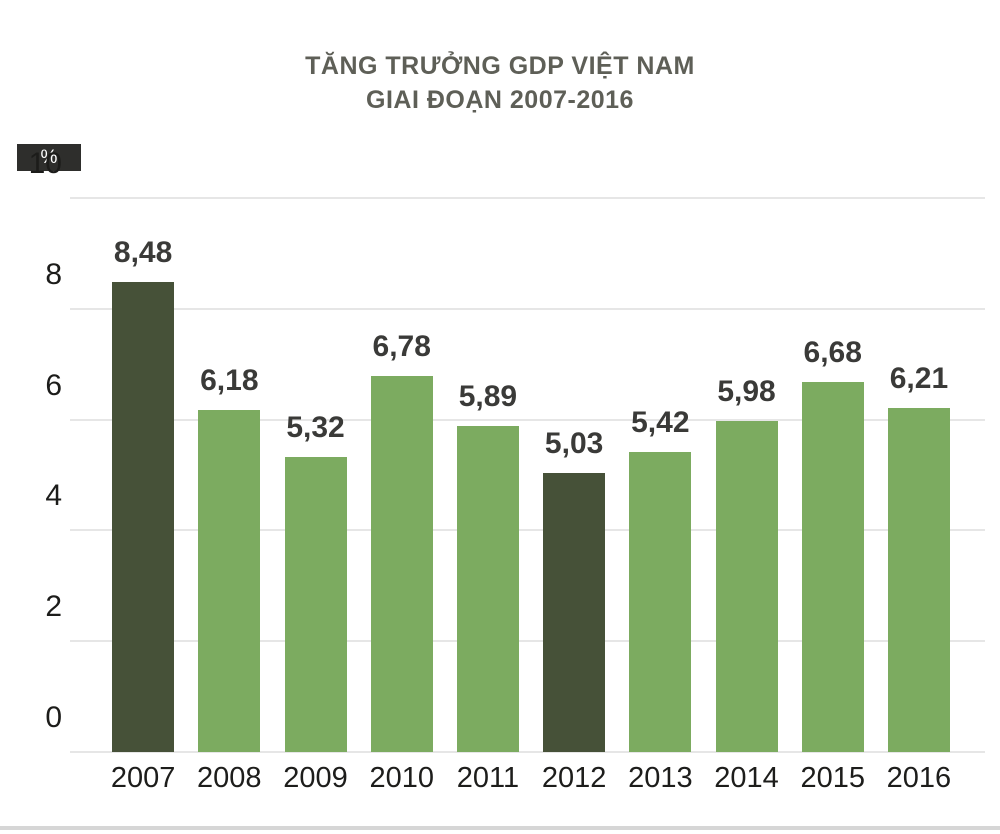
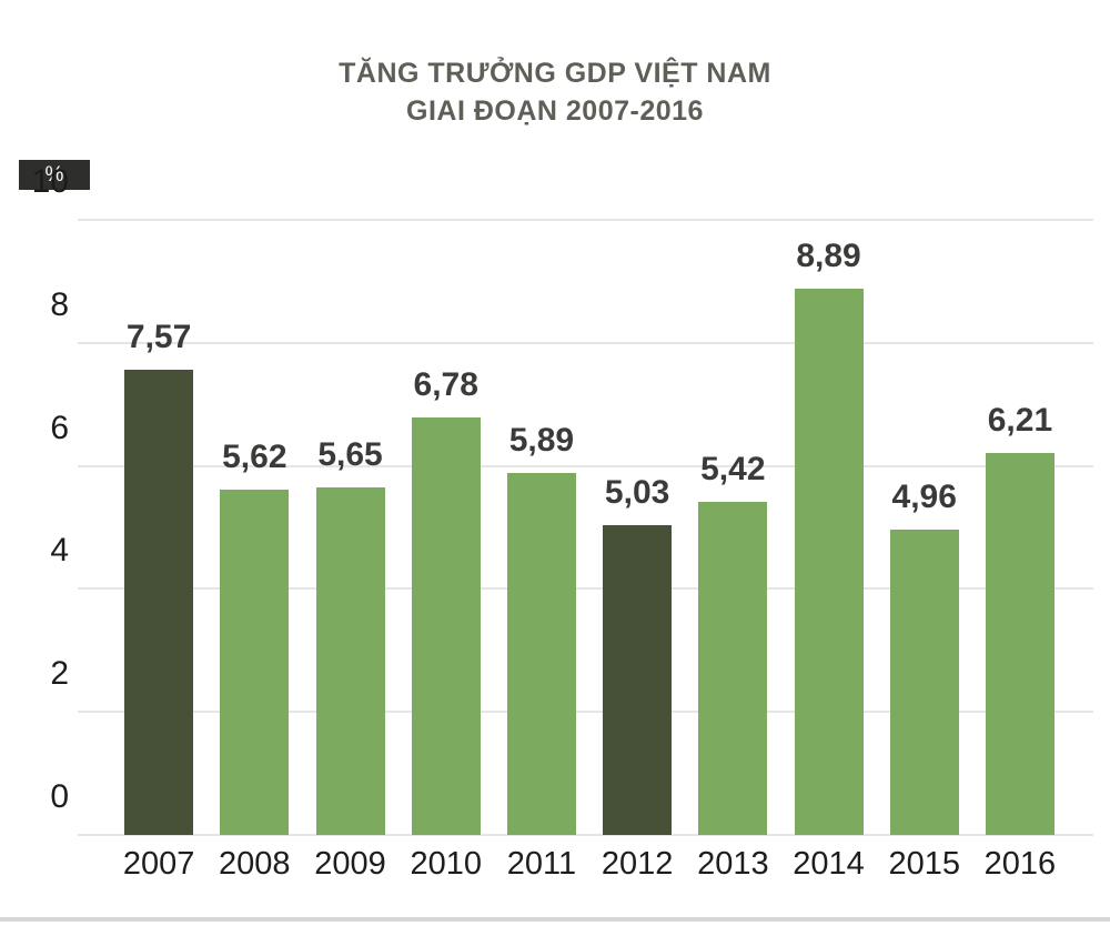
2007: 8,48 -> 7,57
2008: 6,18 -> 5,62
2009: 5,32 -> 5,65
2014: 5,98 -> 8,89
2015: 6,68 -> 4,96
